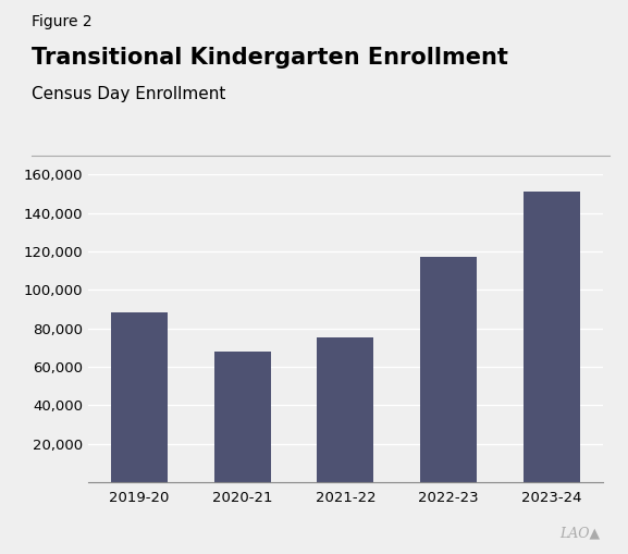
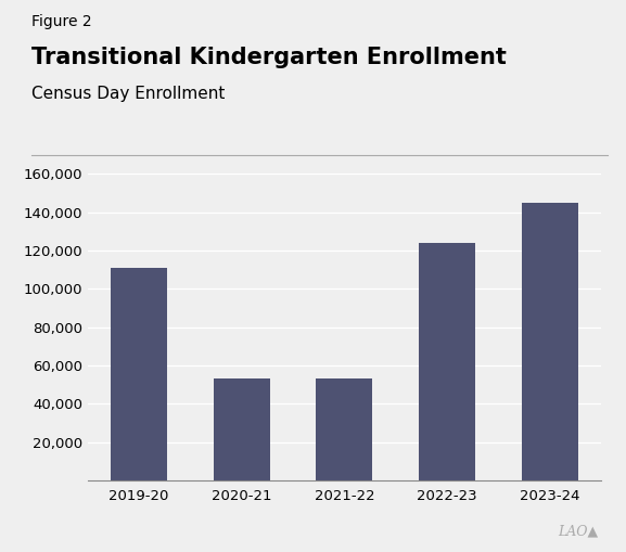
2019-20: 88,000 -> 111,000
2020-21: 68,000 -> 53,000
2021-22: 75,000 -> 53,000
2022-23: 117,000 -> 124,000
2023-24: 151,000 -> 145,000
